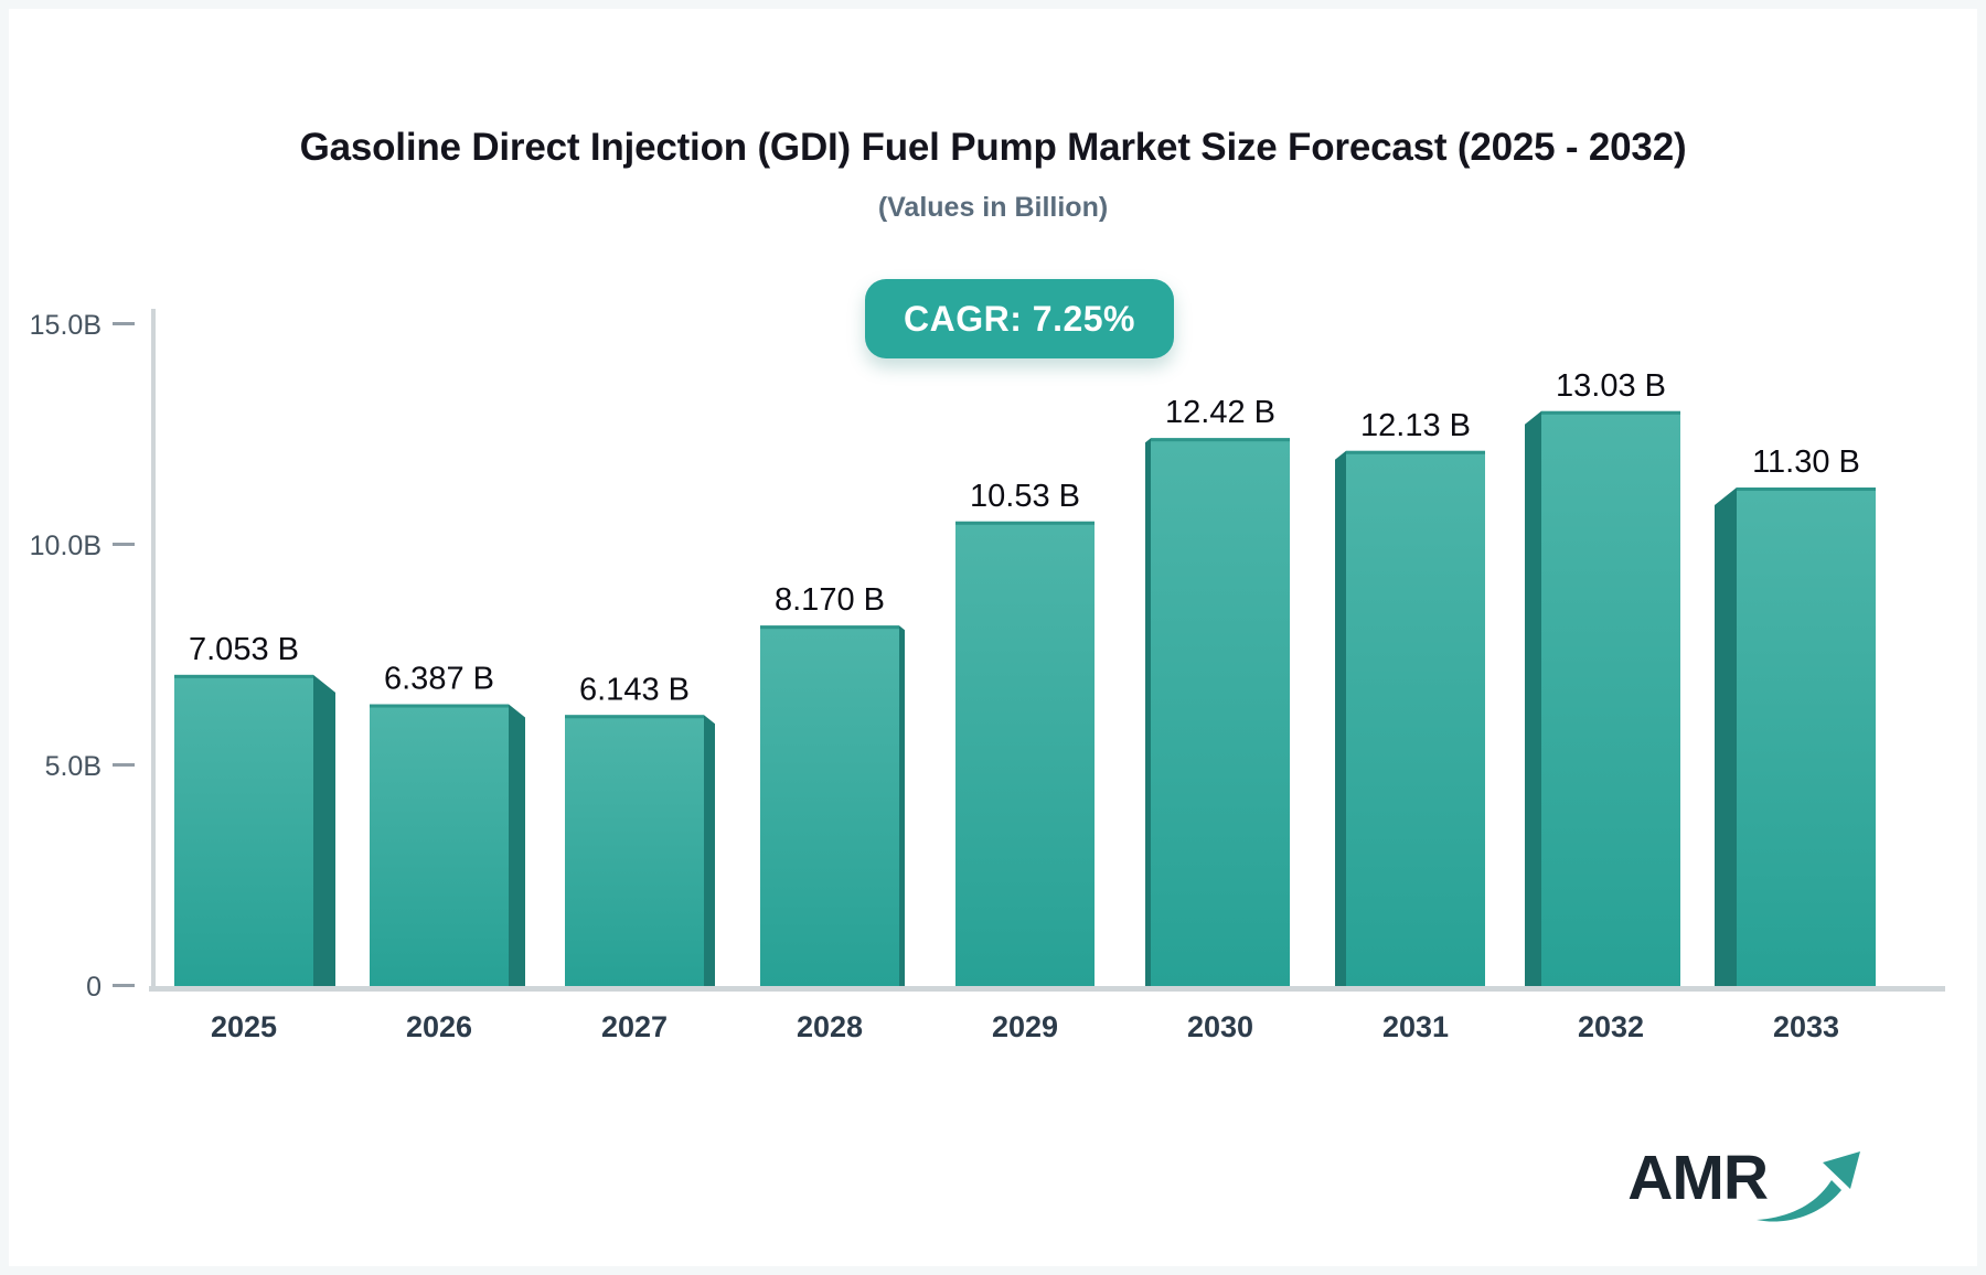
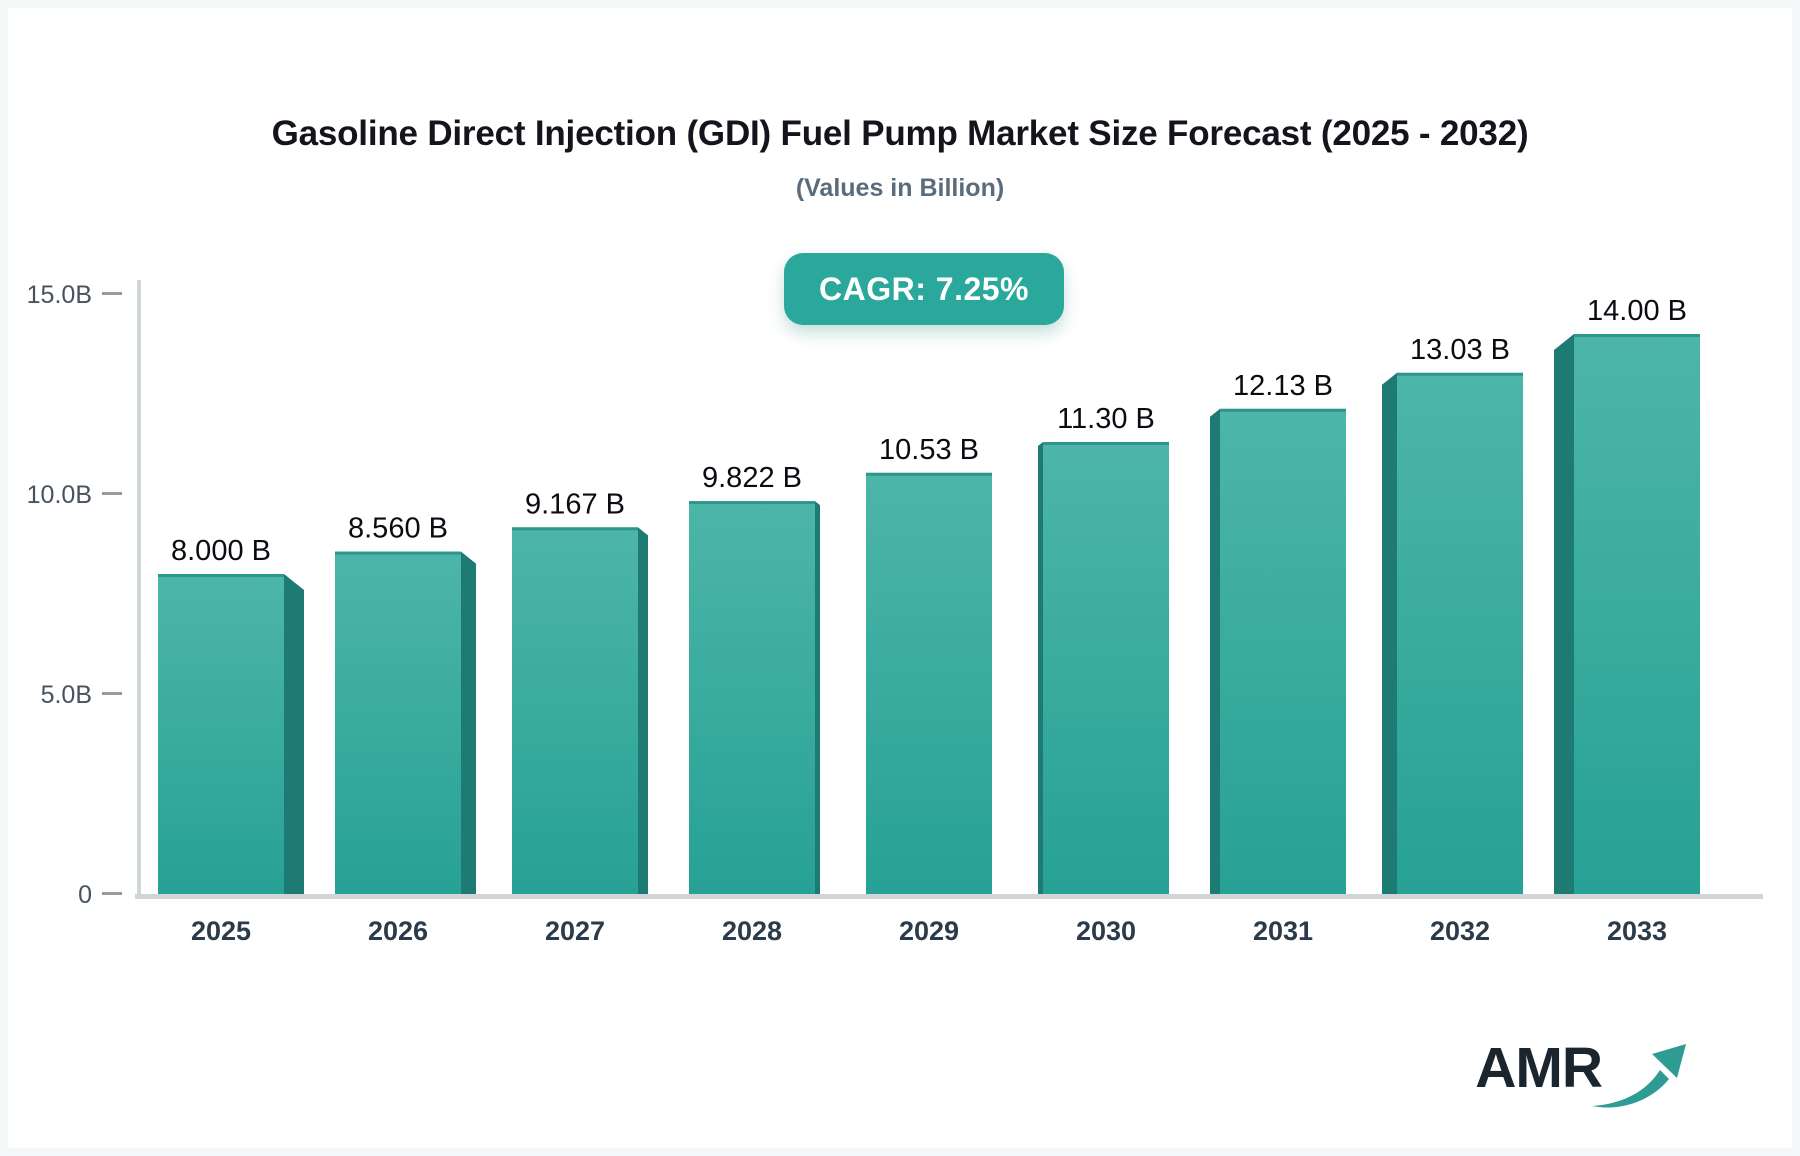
2025: 7.053 -> 8.000
2026: 6.387 -> 8.560
2027: 6.143 -> 9.167
2028: 8.170 -> 9.822
2030: 12.42 -> 11.30
2033: 11.30 -> 14.00
